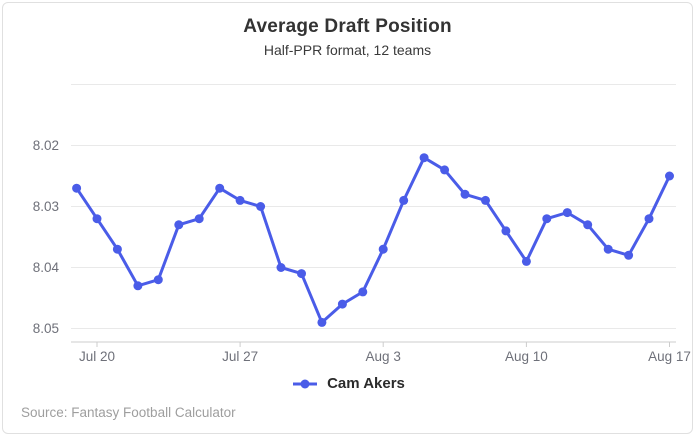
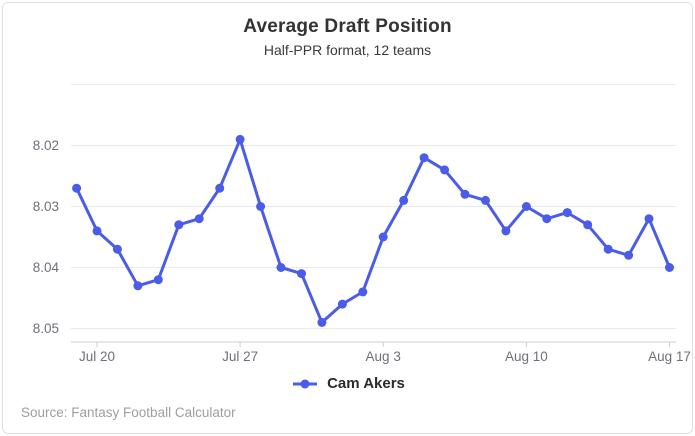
Jul 20: 8.032 -> 8.034
Jul 27: 8.029 -> 8.019
Aug 3: 8.037 -> 8.035
Aug 10: 8.039 -> 8.030
Aug 17: 8.025 -> 8.040
